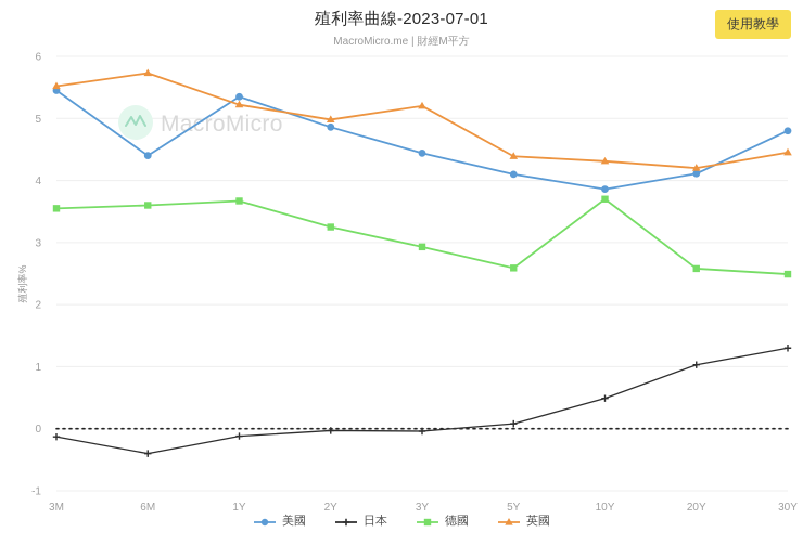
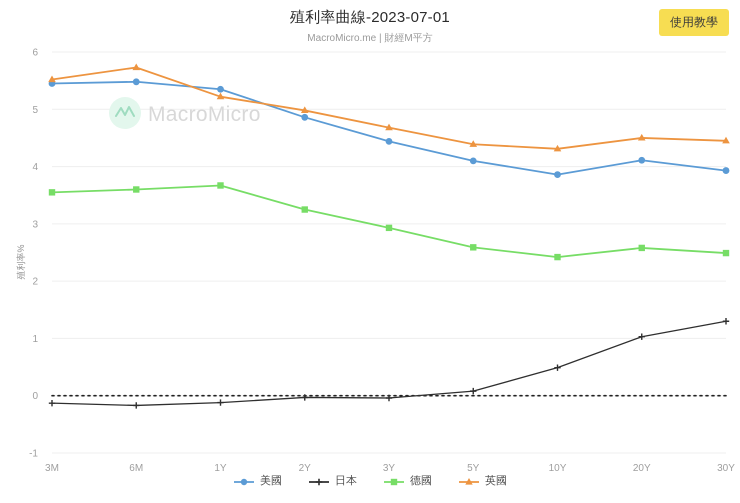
美國/6M: 4.4 -> 5.5
日本/6M: -0.4 -> -0.2
英國/3Y: 5.2 -> 4.7
德國/10Y: 3.7 -> 2.4
英國/20Y: 4.2 -> 4.5
美國/30Y: 4.8 -> 3.9
